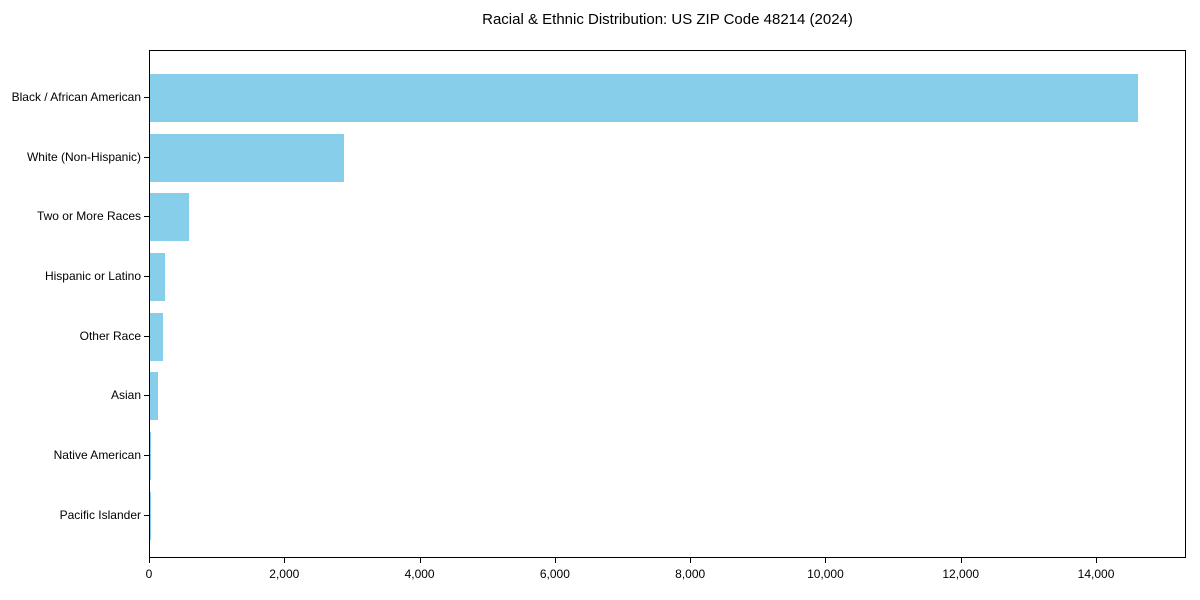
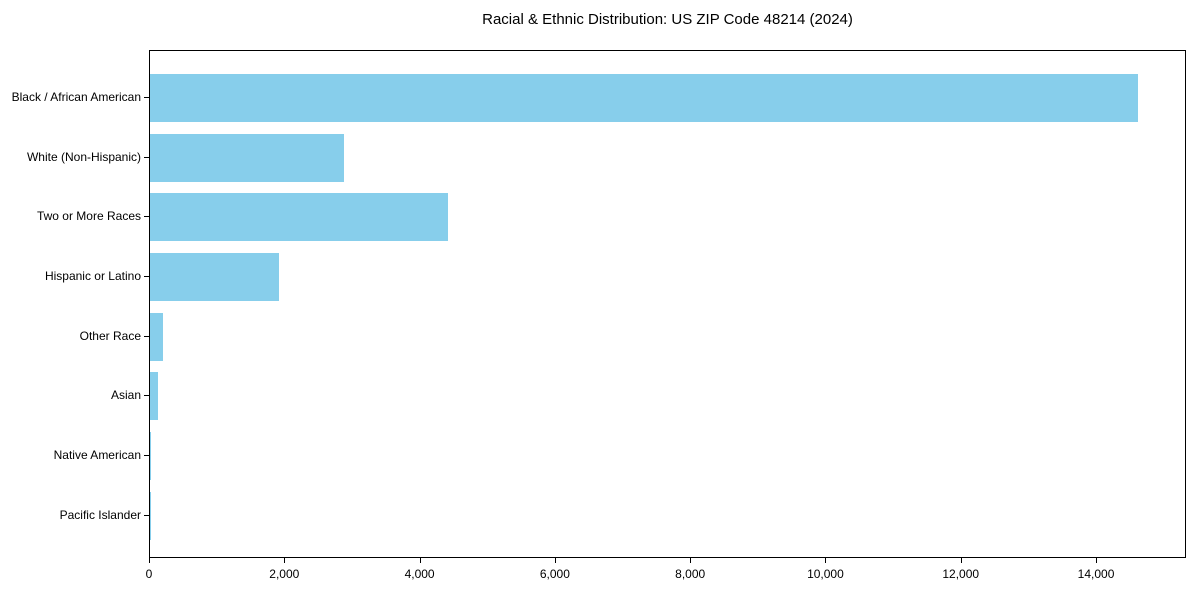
Two or More Races: 600 -> 4400
Hispanic or Latino: 200 -> 1900
